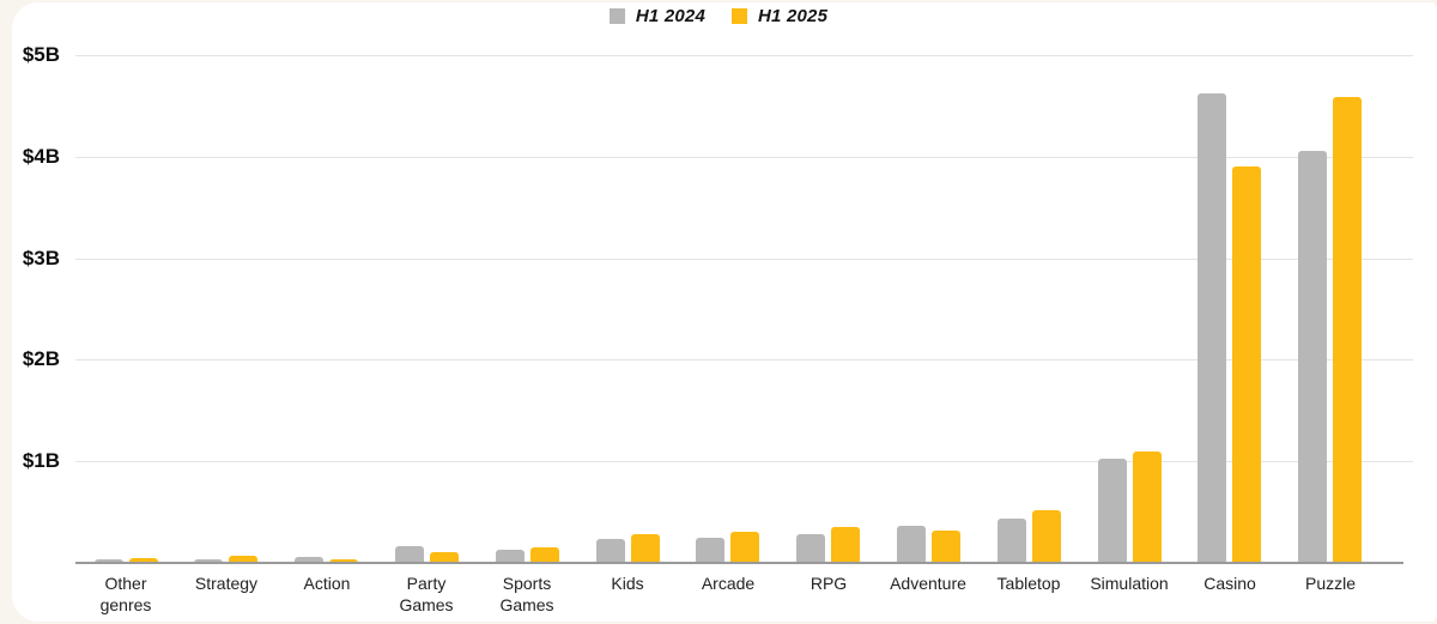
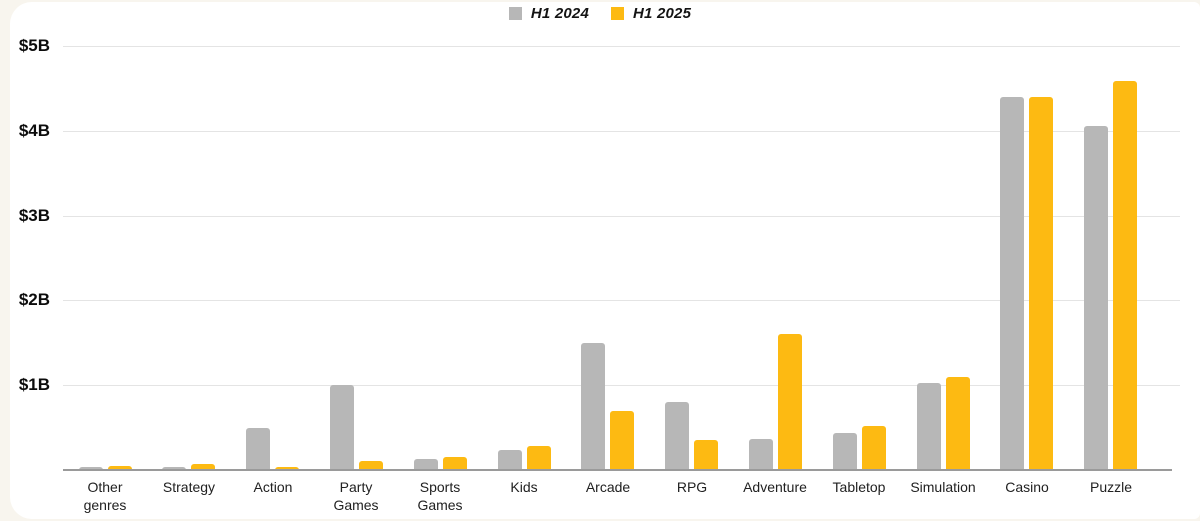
H1 2024/Action: $0.1B -> $0.5B
H1 2024/Party Games: $0.2B -> $1.0B
H1 2024/Arcade: $0.2B -> $1.5B
H1 2025/Arcade: $0.3B -> $0.7B
H1 2024/RPG: $0.3B -> $0.8B
H1 2025/Adventure: $0.3B -> $1.6B
H1 2024/Casino: $4.6B -> $4.4B
H1 2025/Casino: $3.9B -> $4.4B
